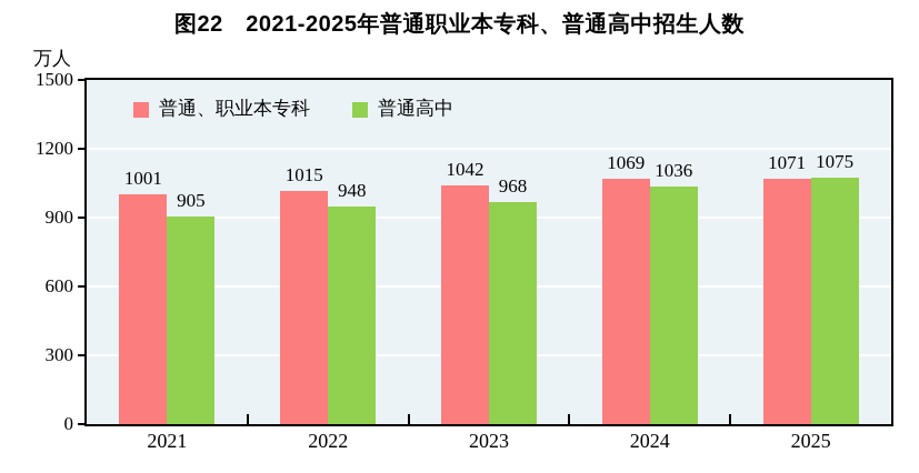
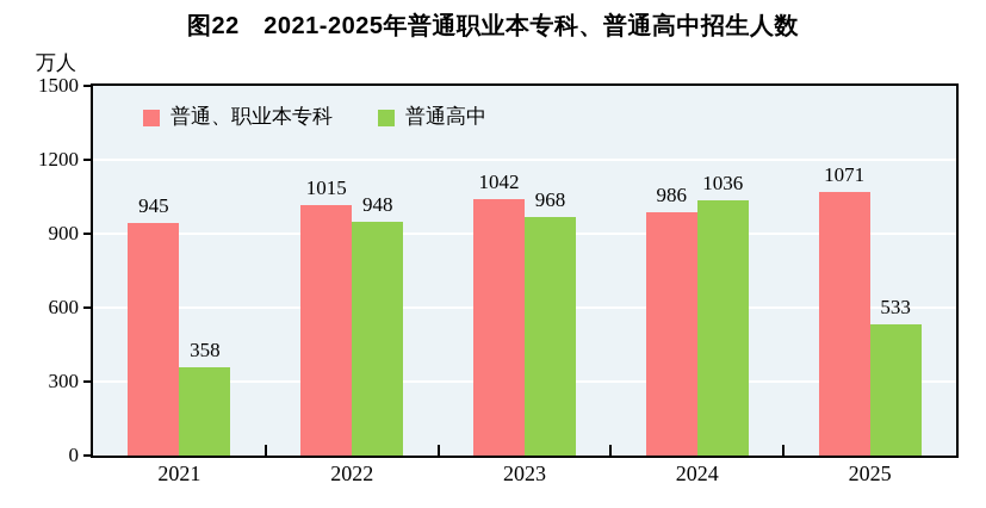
普通、职业本专科/2021: 1001 -> 945
普通高中/2021: 905 -> 358
普通、职业本专科/2024: 1069 -> 986
普通高中/2025: 1075 -> 533
